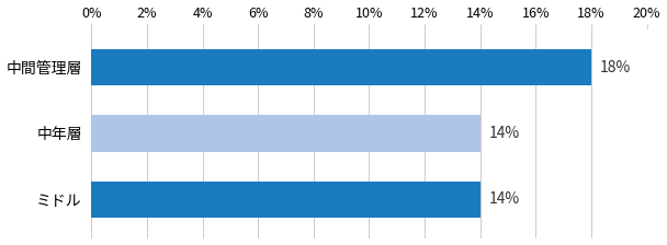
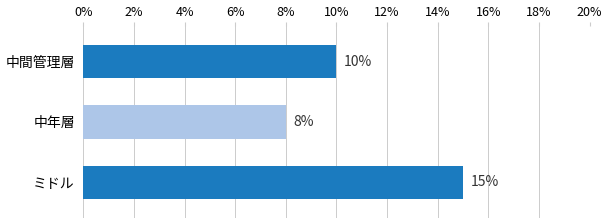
中間管理層: 18% -> 10%
中年層: 14% -> 8%
ミドル: 14% -> 15%
